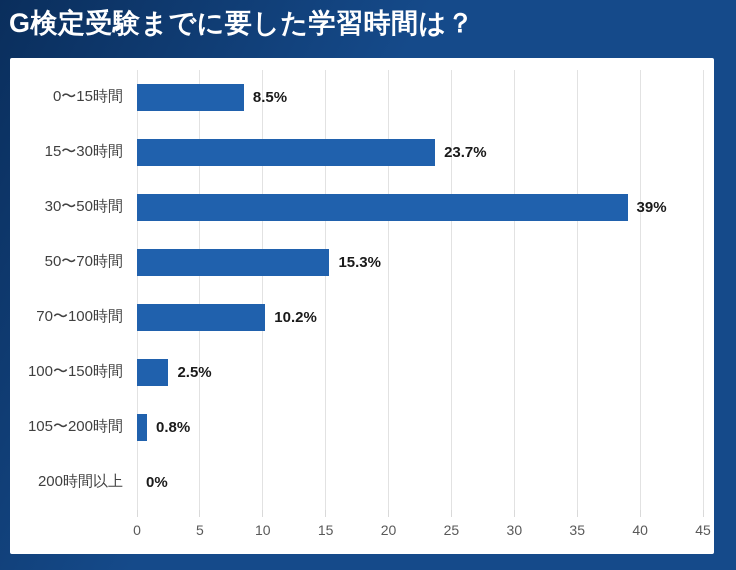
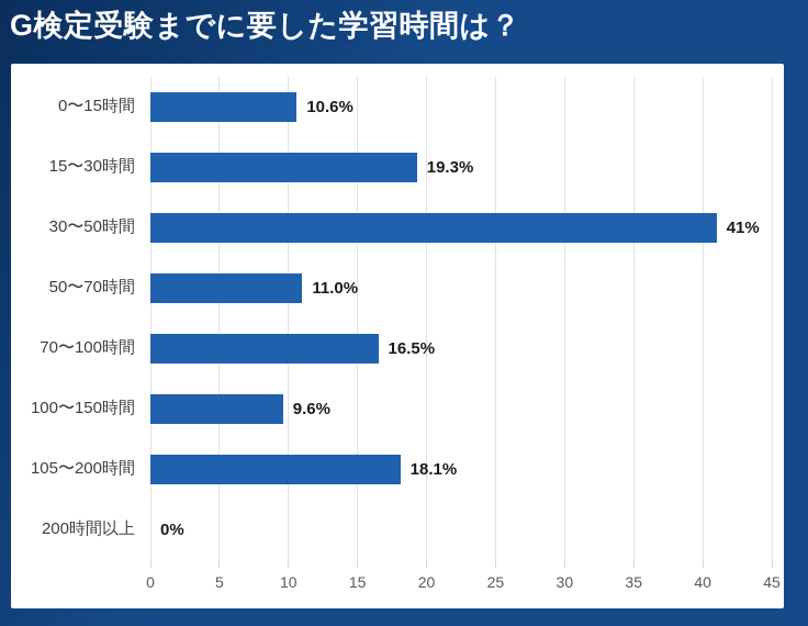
0〜15時間: 8.5% -> 10.6%
15〜30時間: 23.7% -> 19.3%
30〜50時間: 39% -> 41%
50〜70時間: 15.3% -> 11.0%
70〜100時間: 10.2% -> 16.5%
100〜150時間: 2.5% -> 9.6%
105〜200時間: 0.8% -> 18.1%
